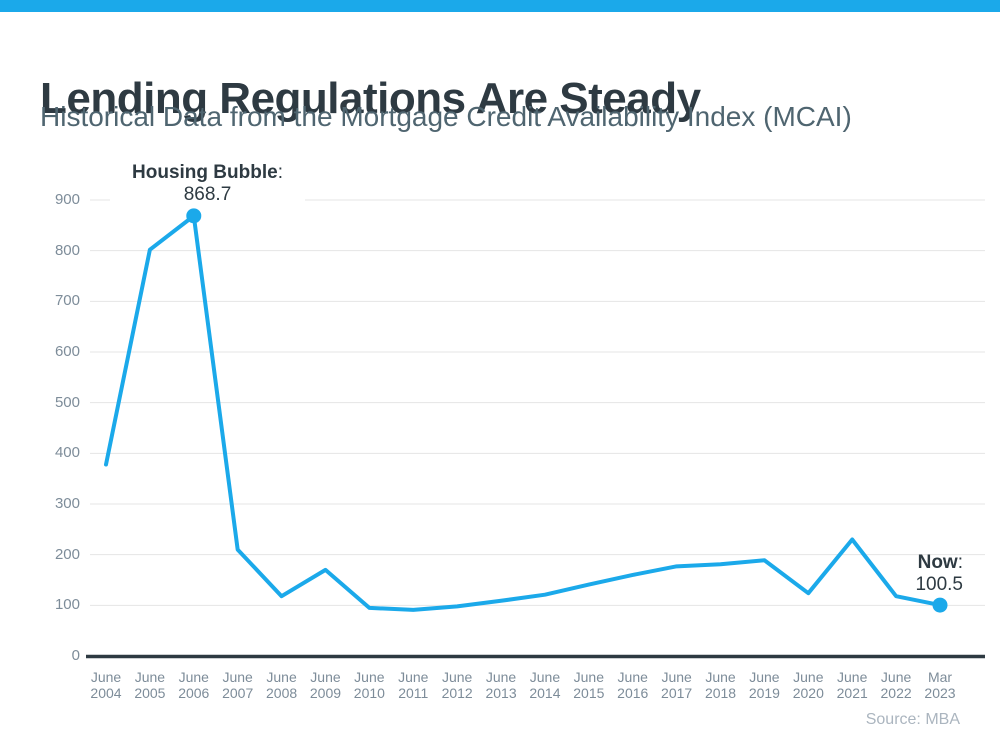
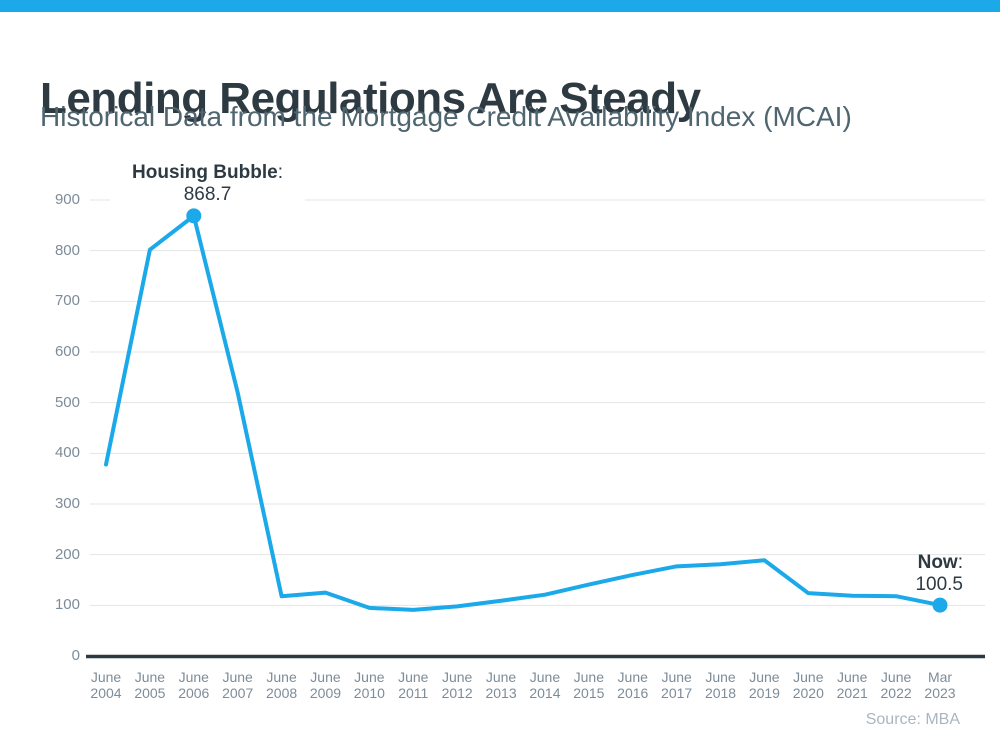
June 2007: 210 -> 520
June 2009: 170 -> 120
June 2021: 230 -> 120
